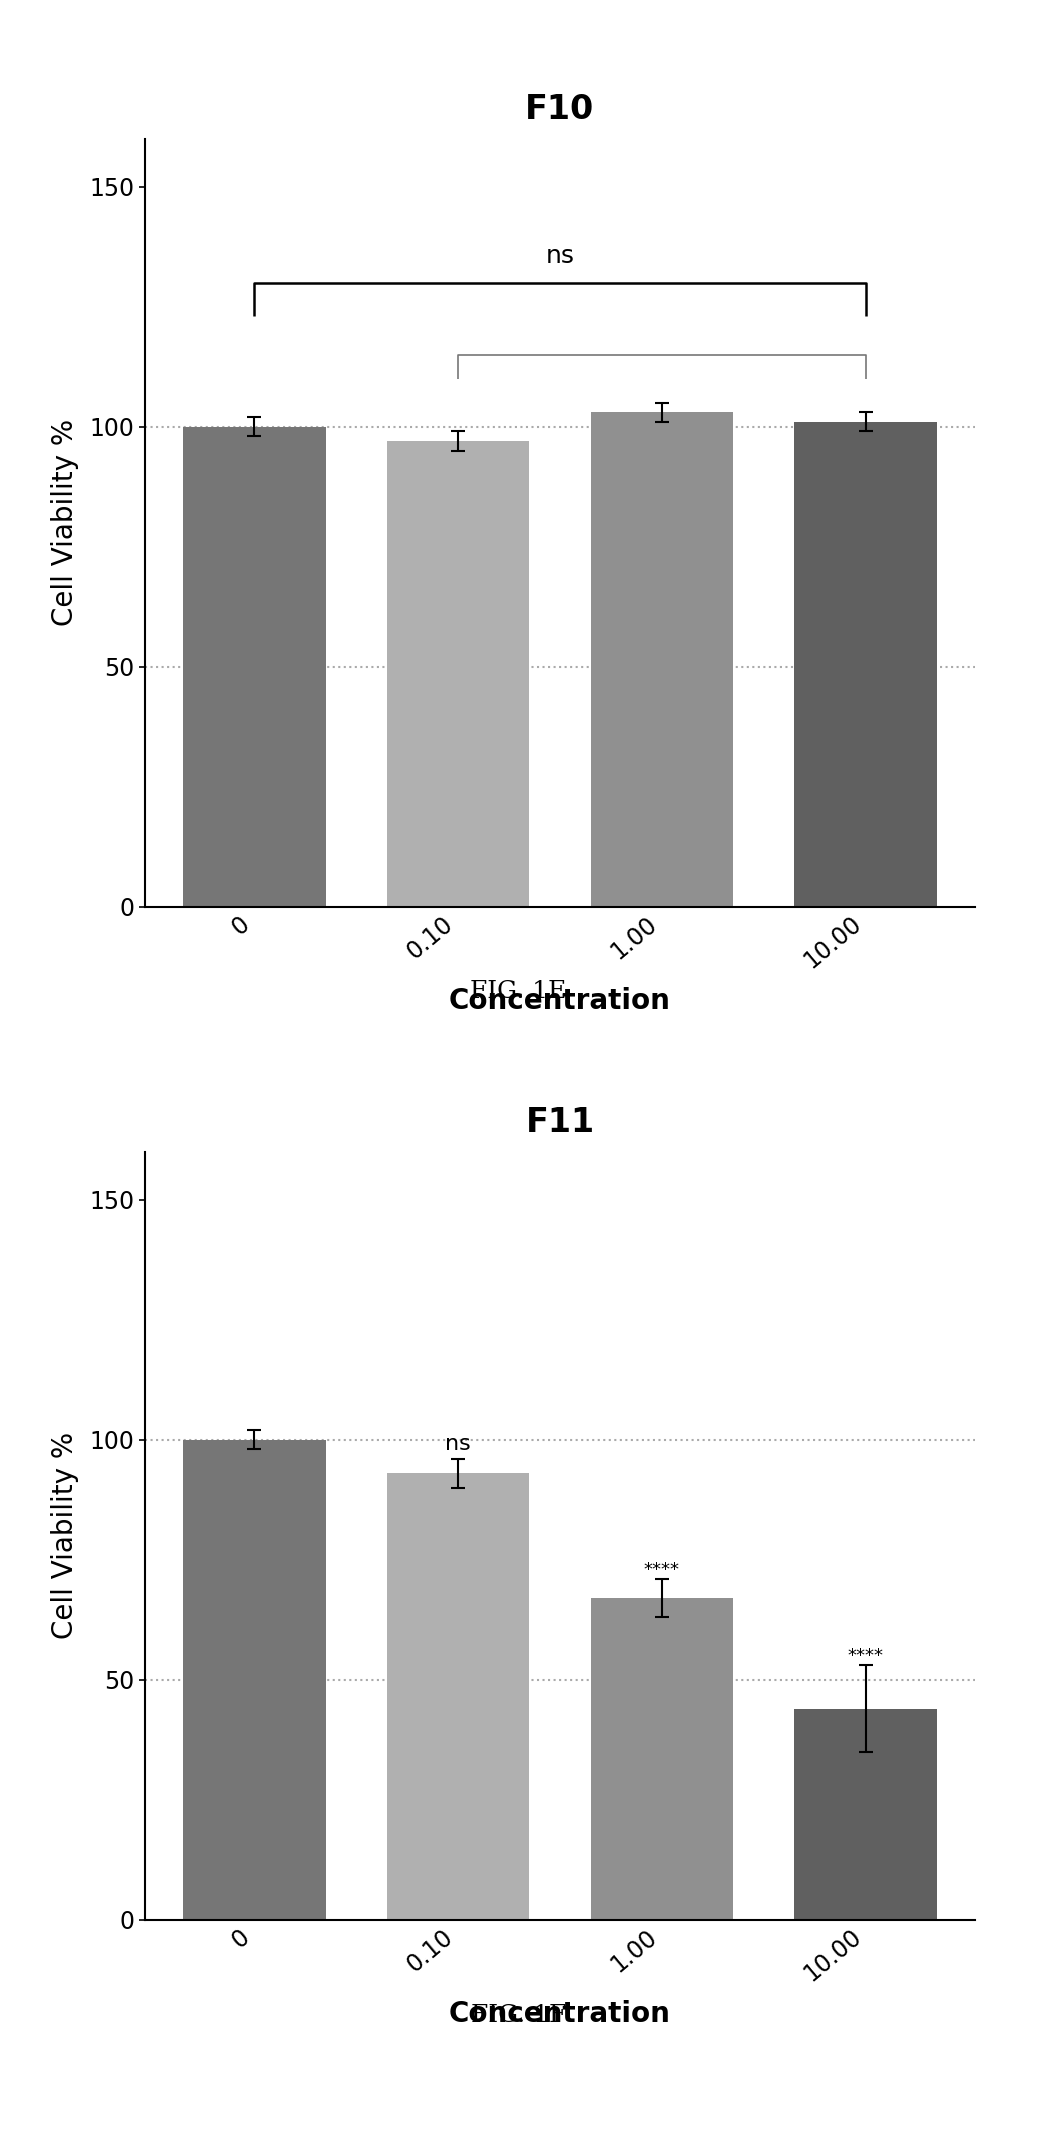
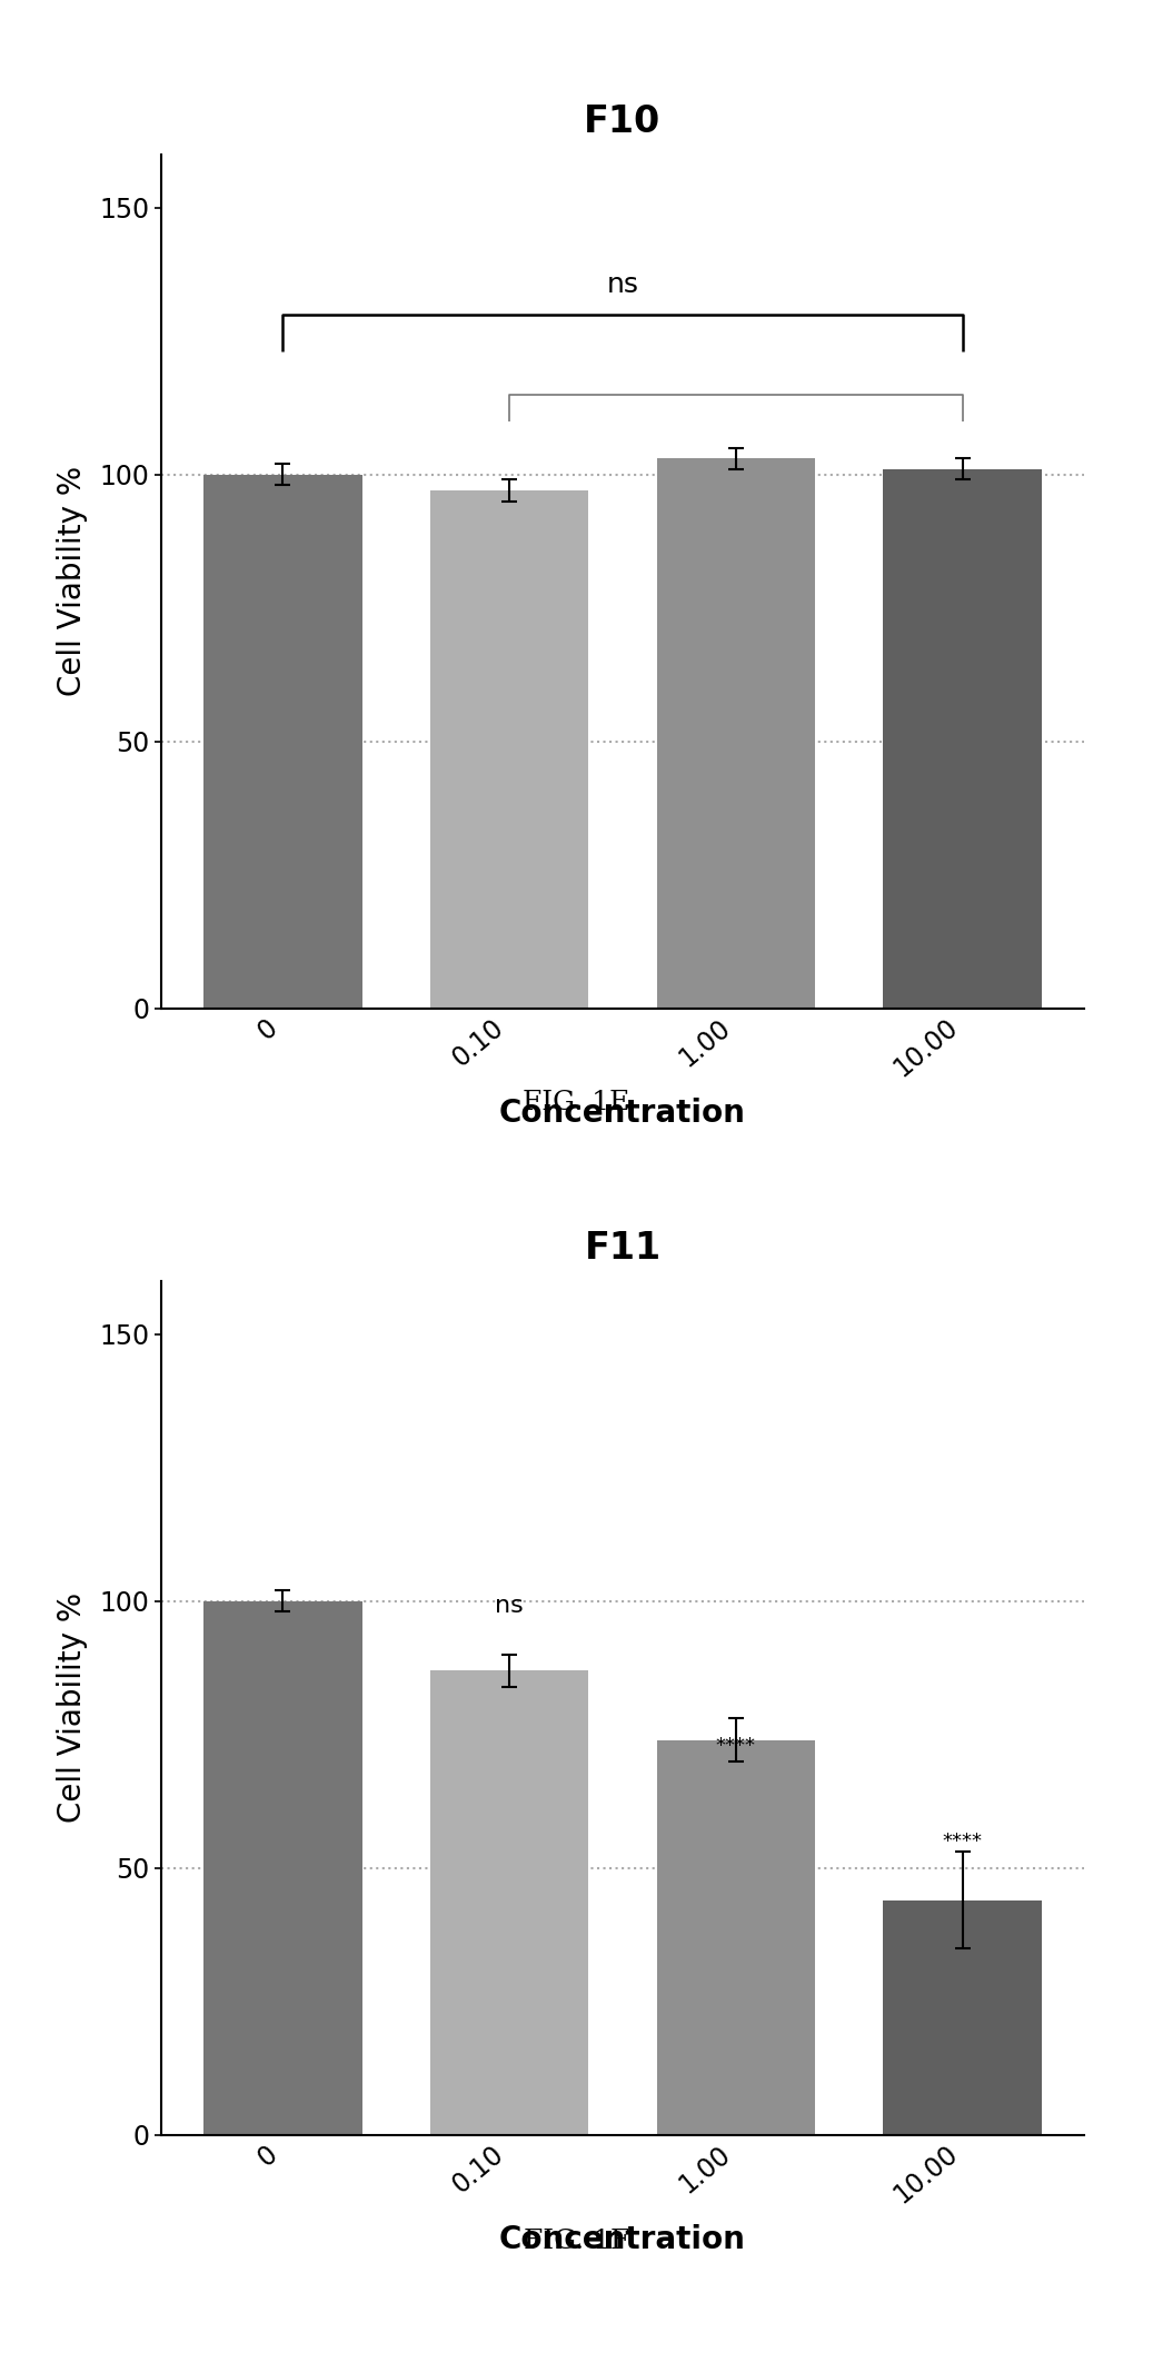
F11/0.10: 93 -> 87
F11/1.00: 67 -> 74
